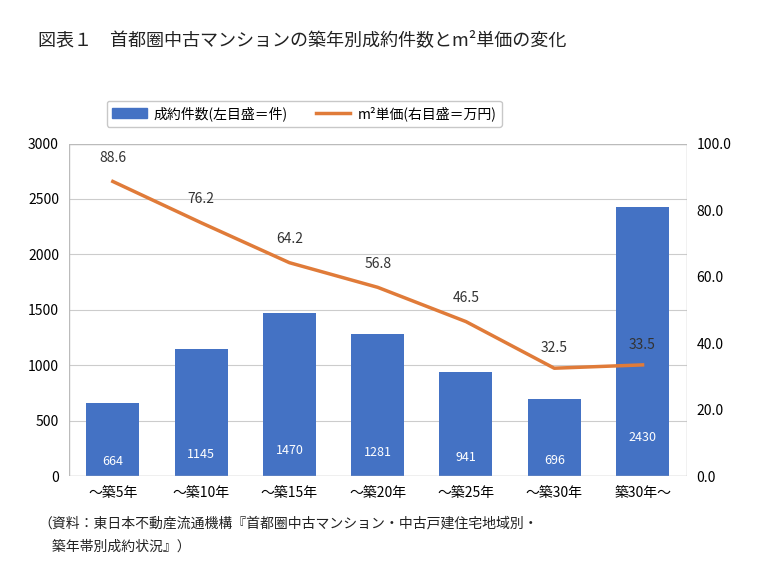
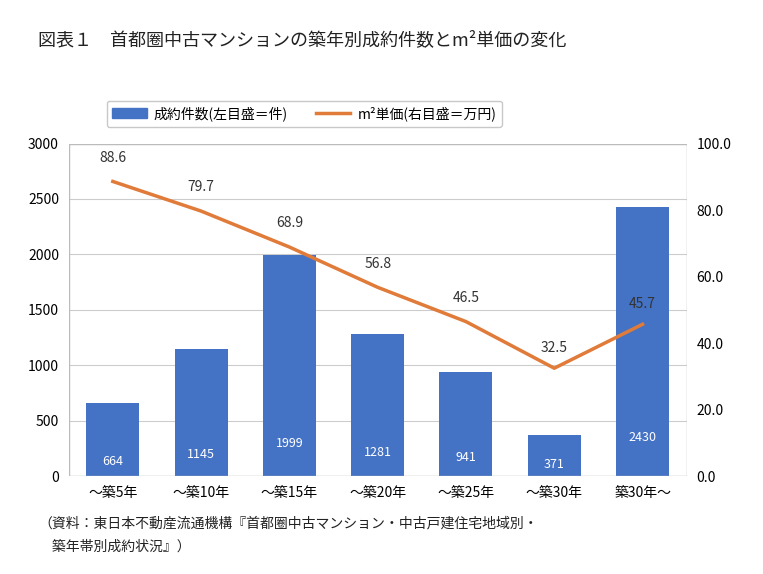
m²単価(右目盛＝万円)/～築10年: 76.2 -> 79.7
成約件数(左目盛＝件)/～築15年: 1470 -> 1999
m²単価(右目盛＝万円)/～築15年: 64.2 -> 68.9
成約件数(左目盛＝件)/～築30年: 696 -> 371
m²単価(右目盛＝万円)/築30年～: 33.5 -> 45.7
